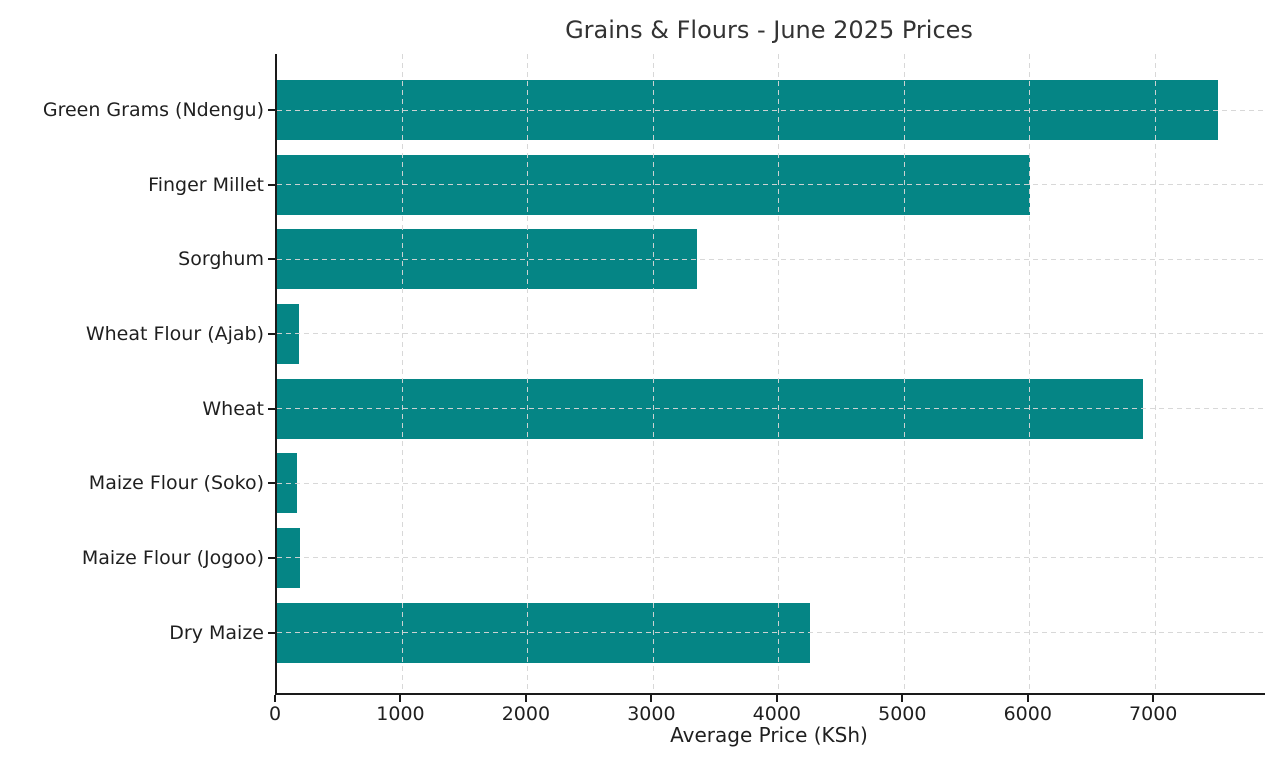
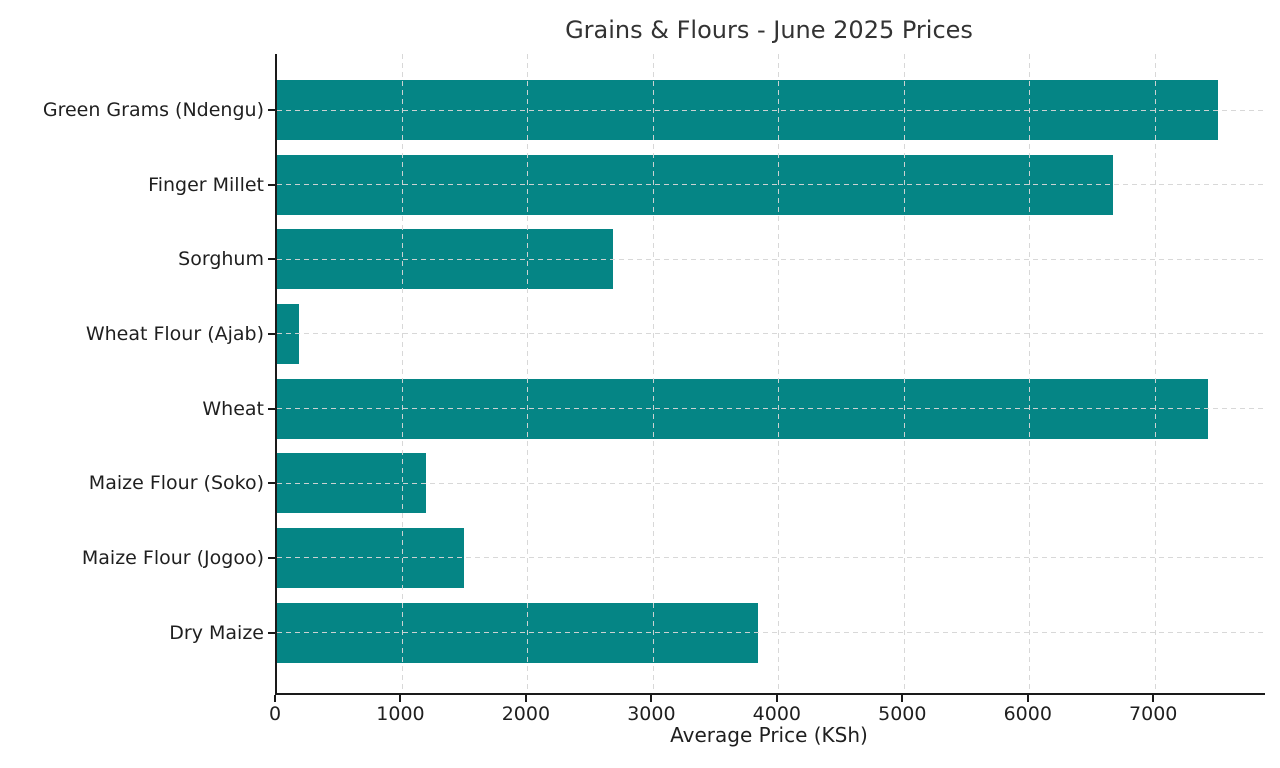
Finger Millet: 6000 -> 6660
Sorghum: 3350 -> 2680
Wheat: 6900 -> 7420
Maize Flour (Soko): 160 -> 1190
Maize Flour (Jogoo): 180 -> 1490
Dry Maize: 4250 -> 3830
